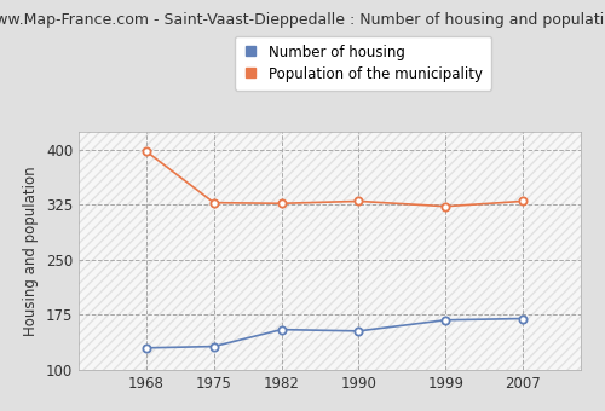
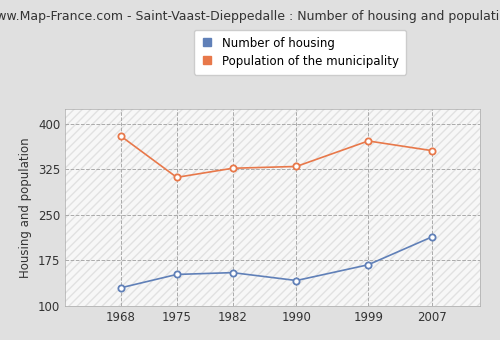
Population of the municipality/1968: 398 -> 380
Number of housing/1975: 132 -> 152
Population of the municipality/1975: 328 -> 312
Number of housing/1990: 153 -> 142
Population of the municipality/1999: 323 -> 372
Number of housing/2007: 170 -> 214
Population of the municipality/2007: 330 -> 356
